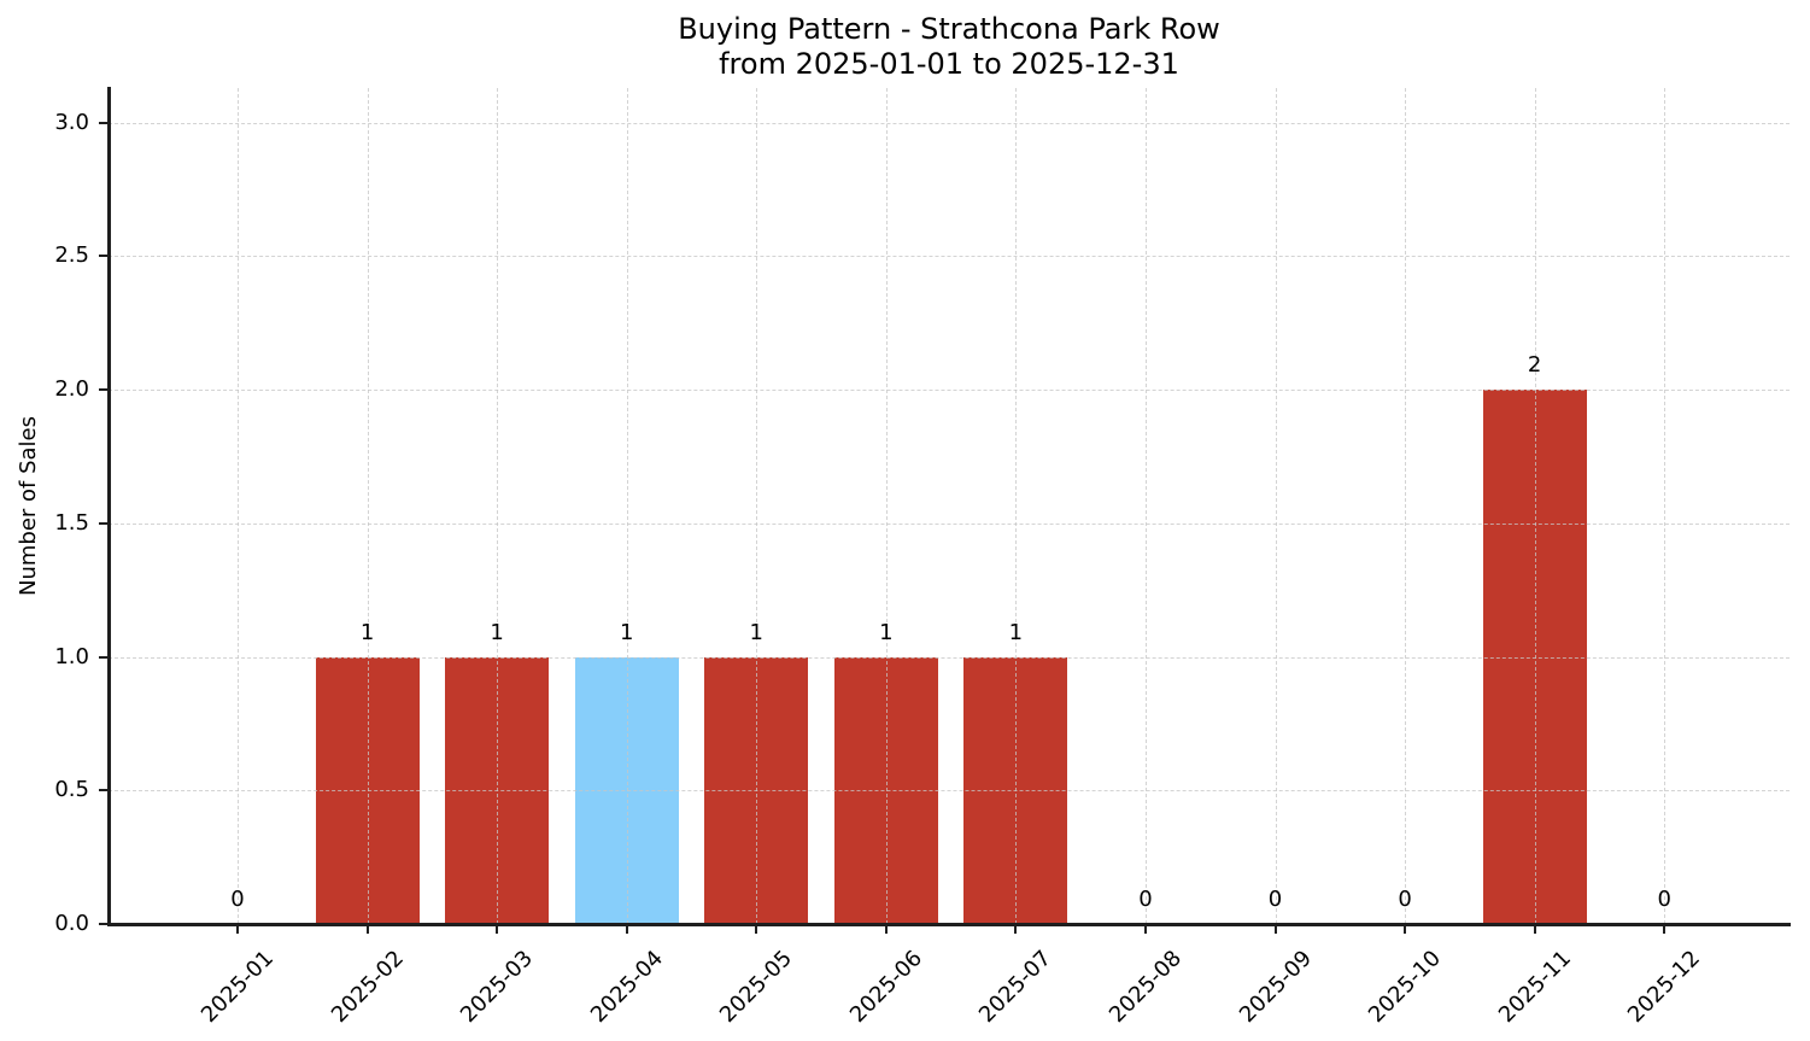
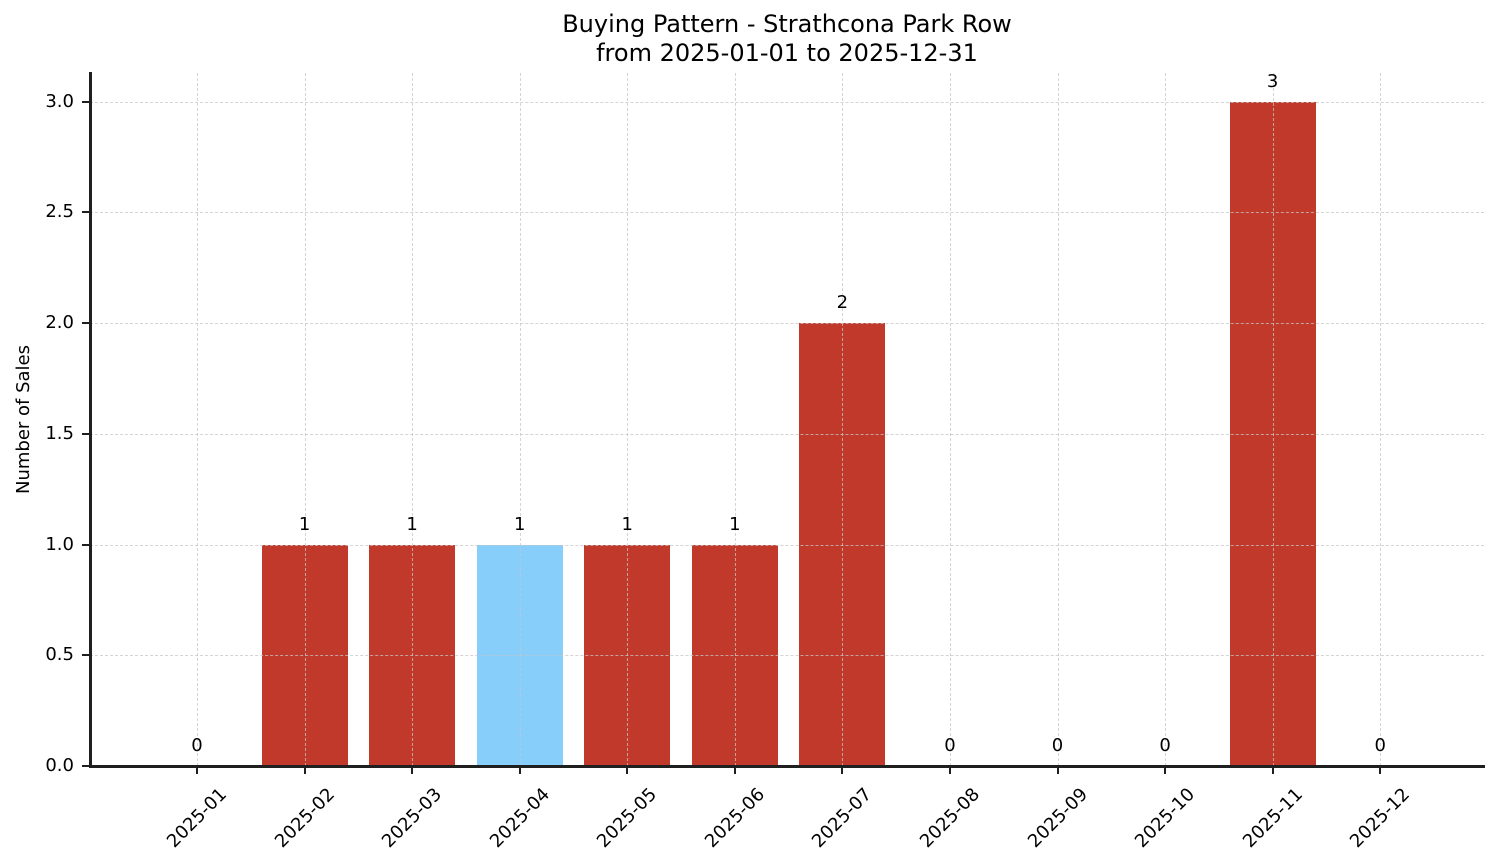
2025-07: 1 -> 2
2025-11: 2 -> 3
